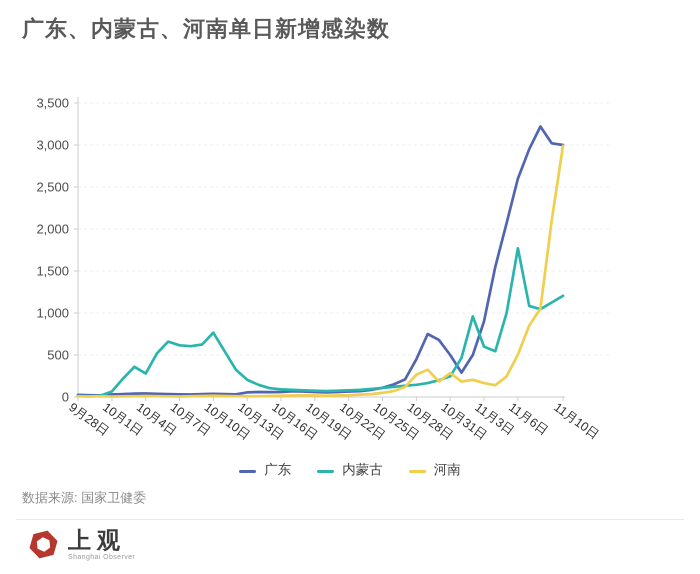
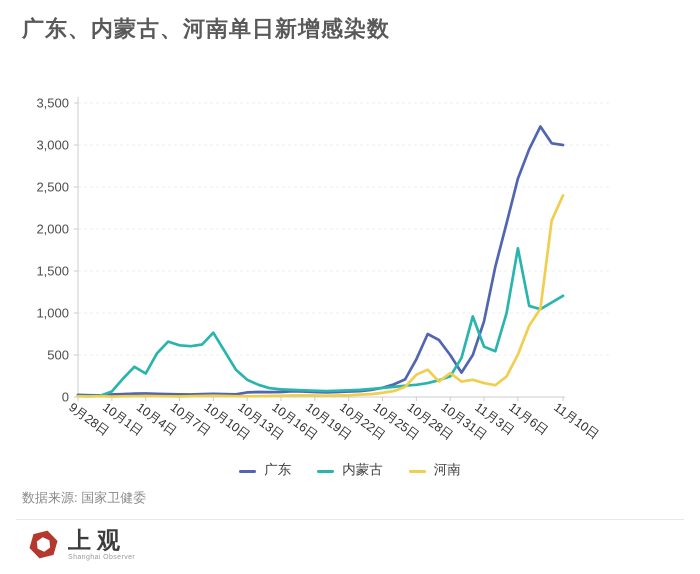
河南/11月10日: 3000 -> 2400
